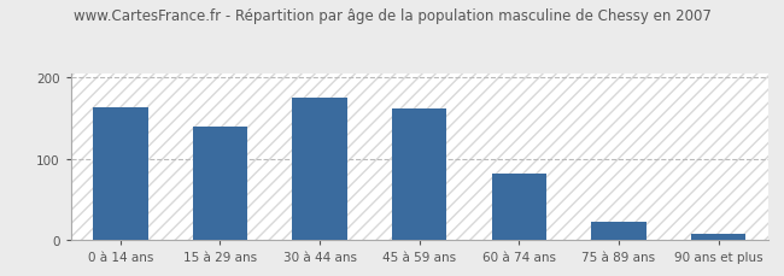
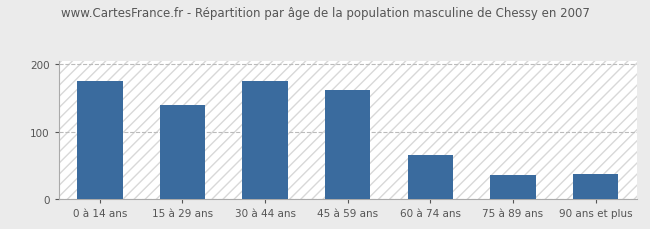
0 à 14 ans: 163 -> 176
60 à 74 ans: 82 -> 66
75 à 89 ans: 22 -> 36
90 ans et plus: 8 -> 38
